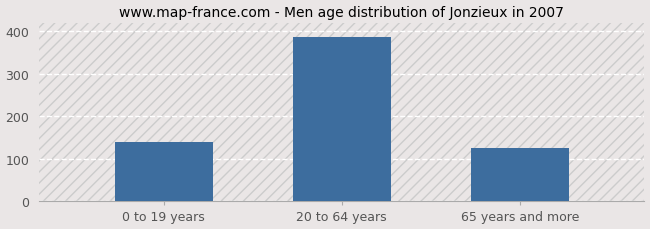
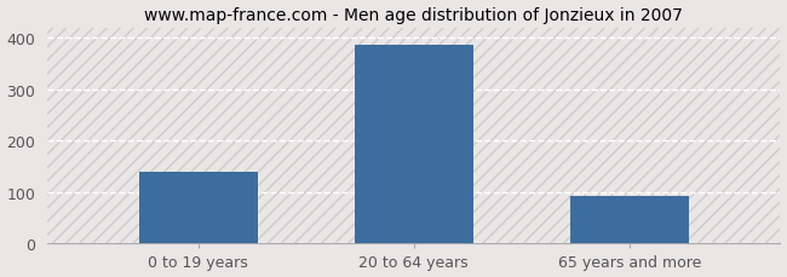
65 years and more: 125 -> 93
